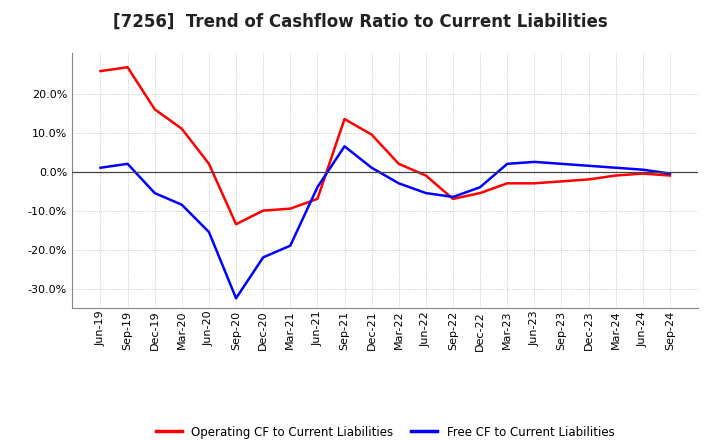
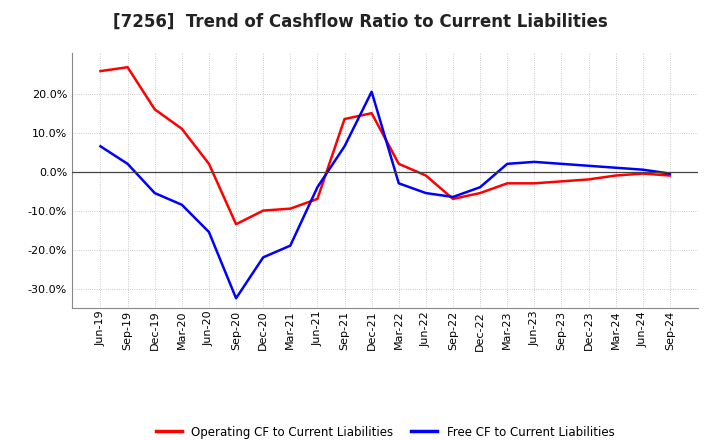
Free CF to Current Liabilities/Jun-19: 1.0% -> 6.5%
Operating CF to Current Liabilities/Dec-21: 9.5% -> 15.0%
Free CF to Current Liabilities/Dec-21: 1.0% -> 20.5%
